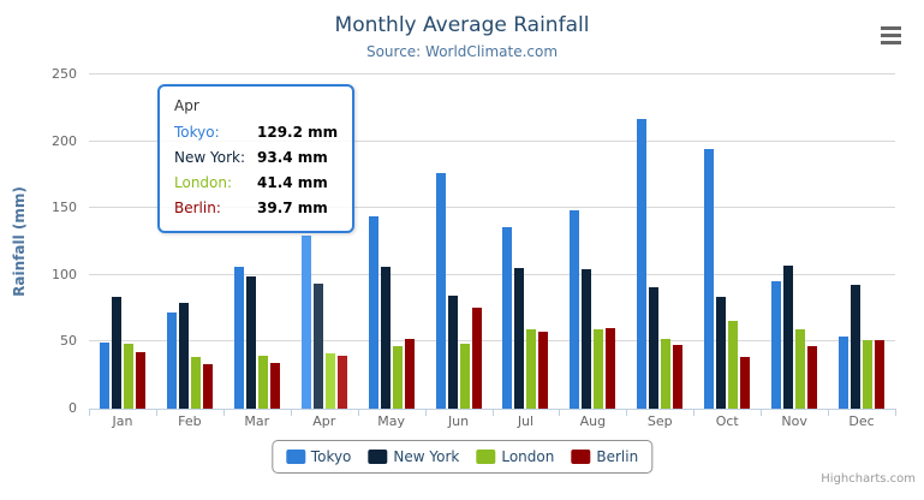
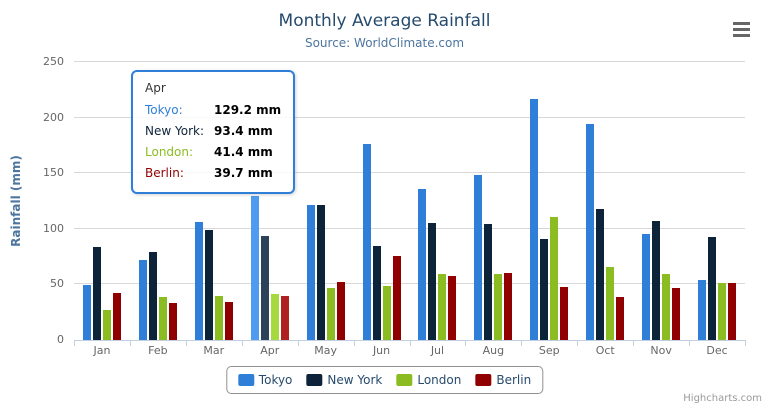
London/Jan: 49 -> 27
Tokyo/May: 144 -> 121
New York/May: 106 -> 121
London/Sep: 52 -> 111
New York/Oct: 84 -> 118
